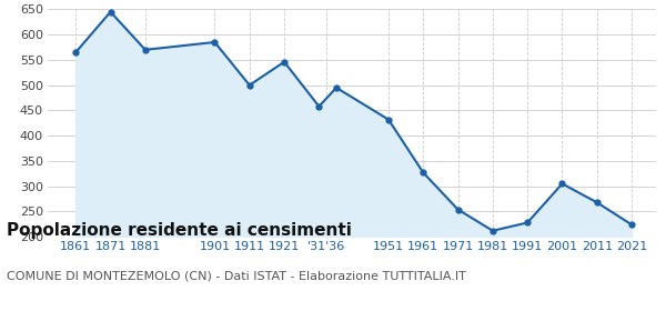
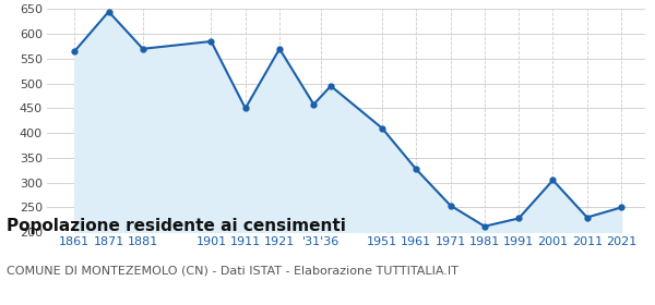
1911: 500 -> 450
1921: 546 -> 570
1951: 432 -> 410
2011: 268 -> 230
2021: 224 -> 250
